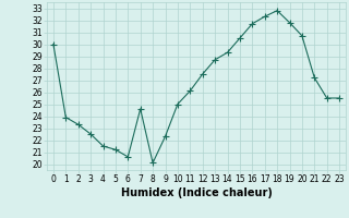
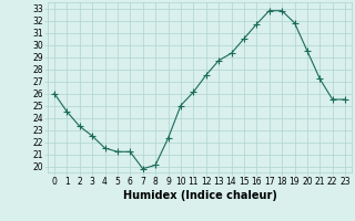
0: 30.0 -> 26.0
1: 23.9 -> 24.5
6: 20.6 -> 21.2
7: 24.6 -> 19.8
17: 32.3 -> 32.8
20: 30.7 -> 29.5
